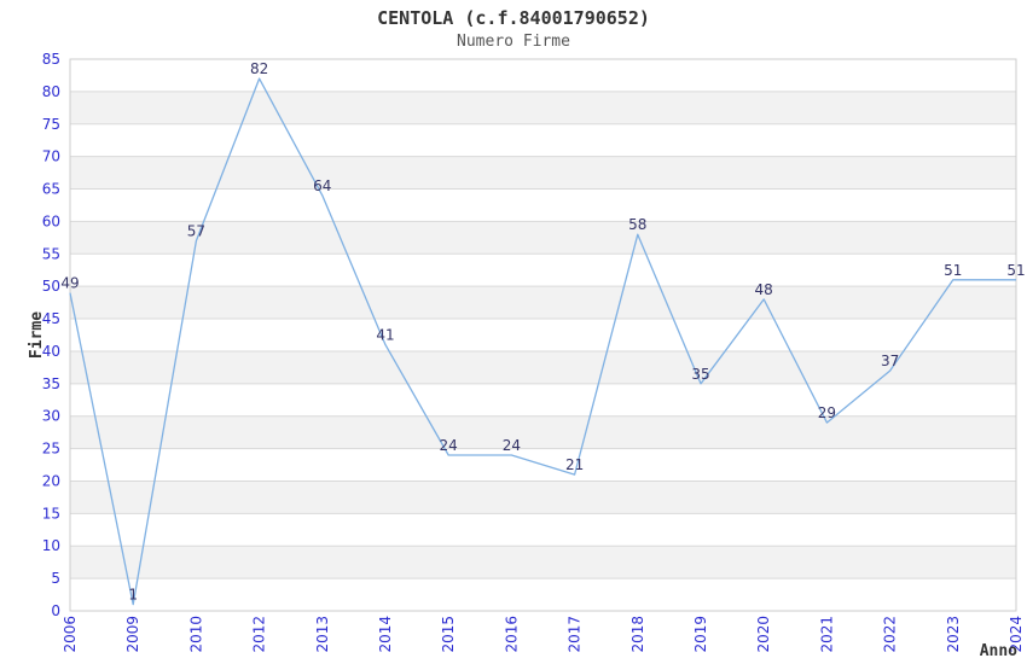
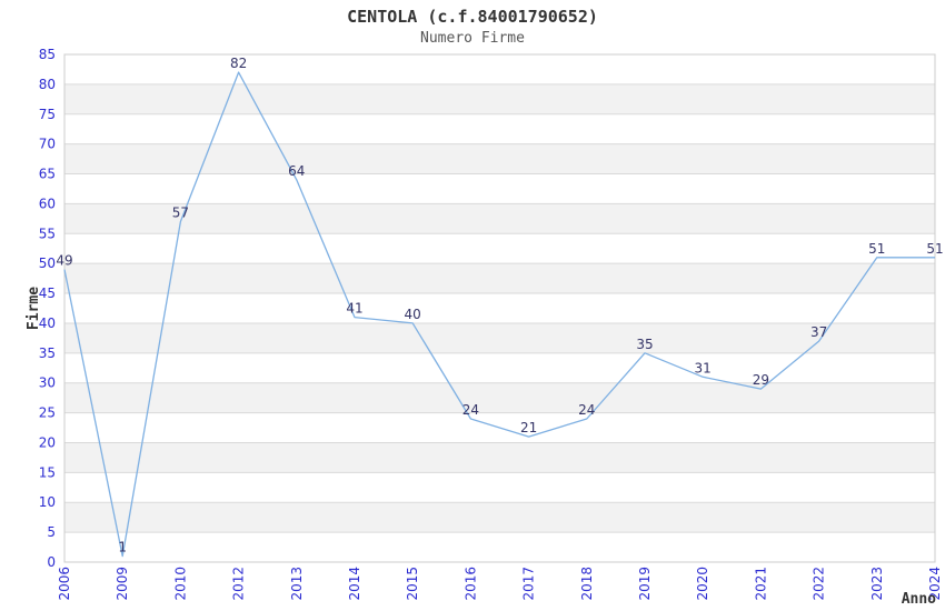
2015: 24 -> 40
2018: 58 -> 24
2020: 48 -> 31
